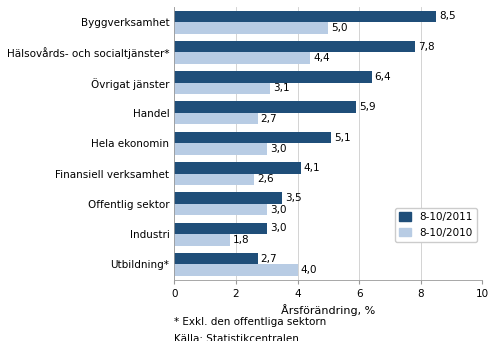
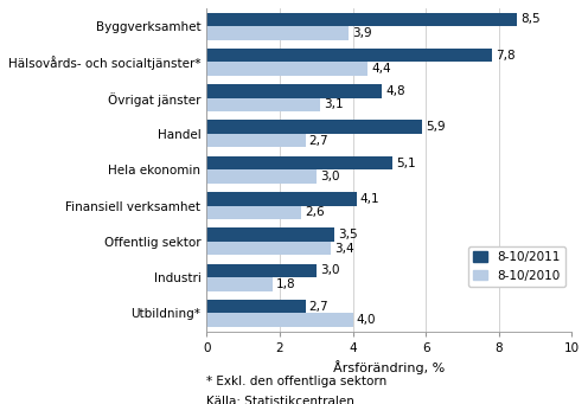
8-10/2010/Byggverksamhet: 5,0 -> 3,9
8-10/2011/Övrigat jänster: 6,4 -> 4,8
8-10/2010/Offentlig sektor: 3,0 -> 3,4
